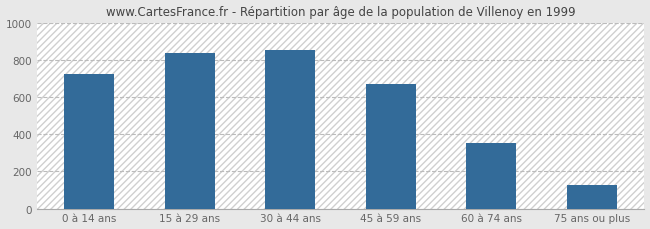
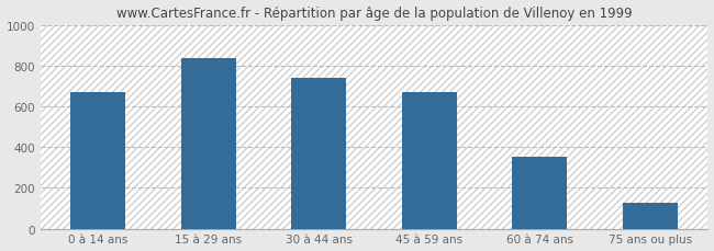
0 à 14 ans: 720 -> 670
30 à 44 ans: 850 -> 740
